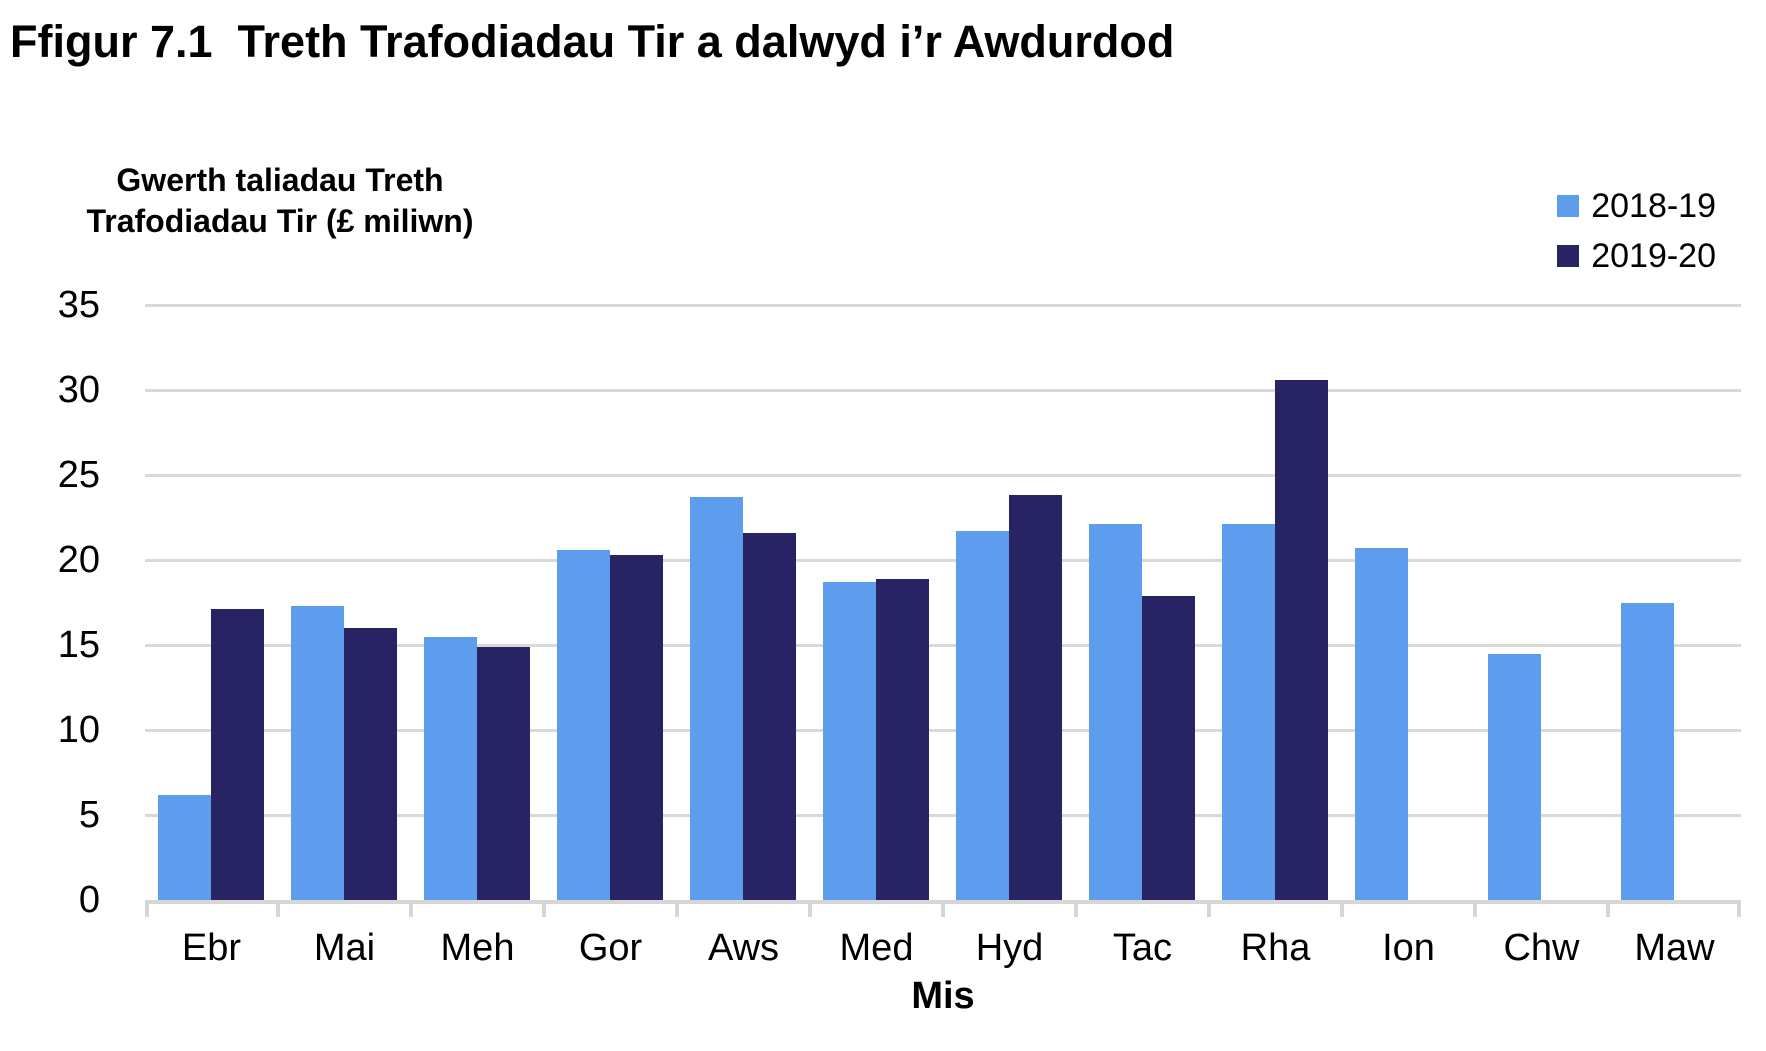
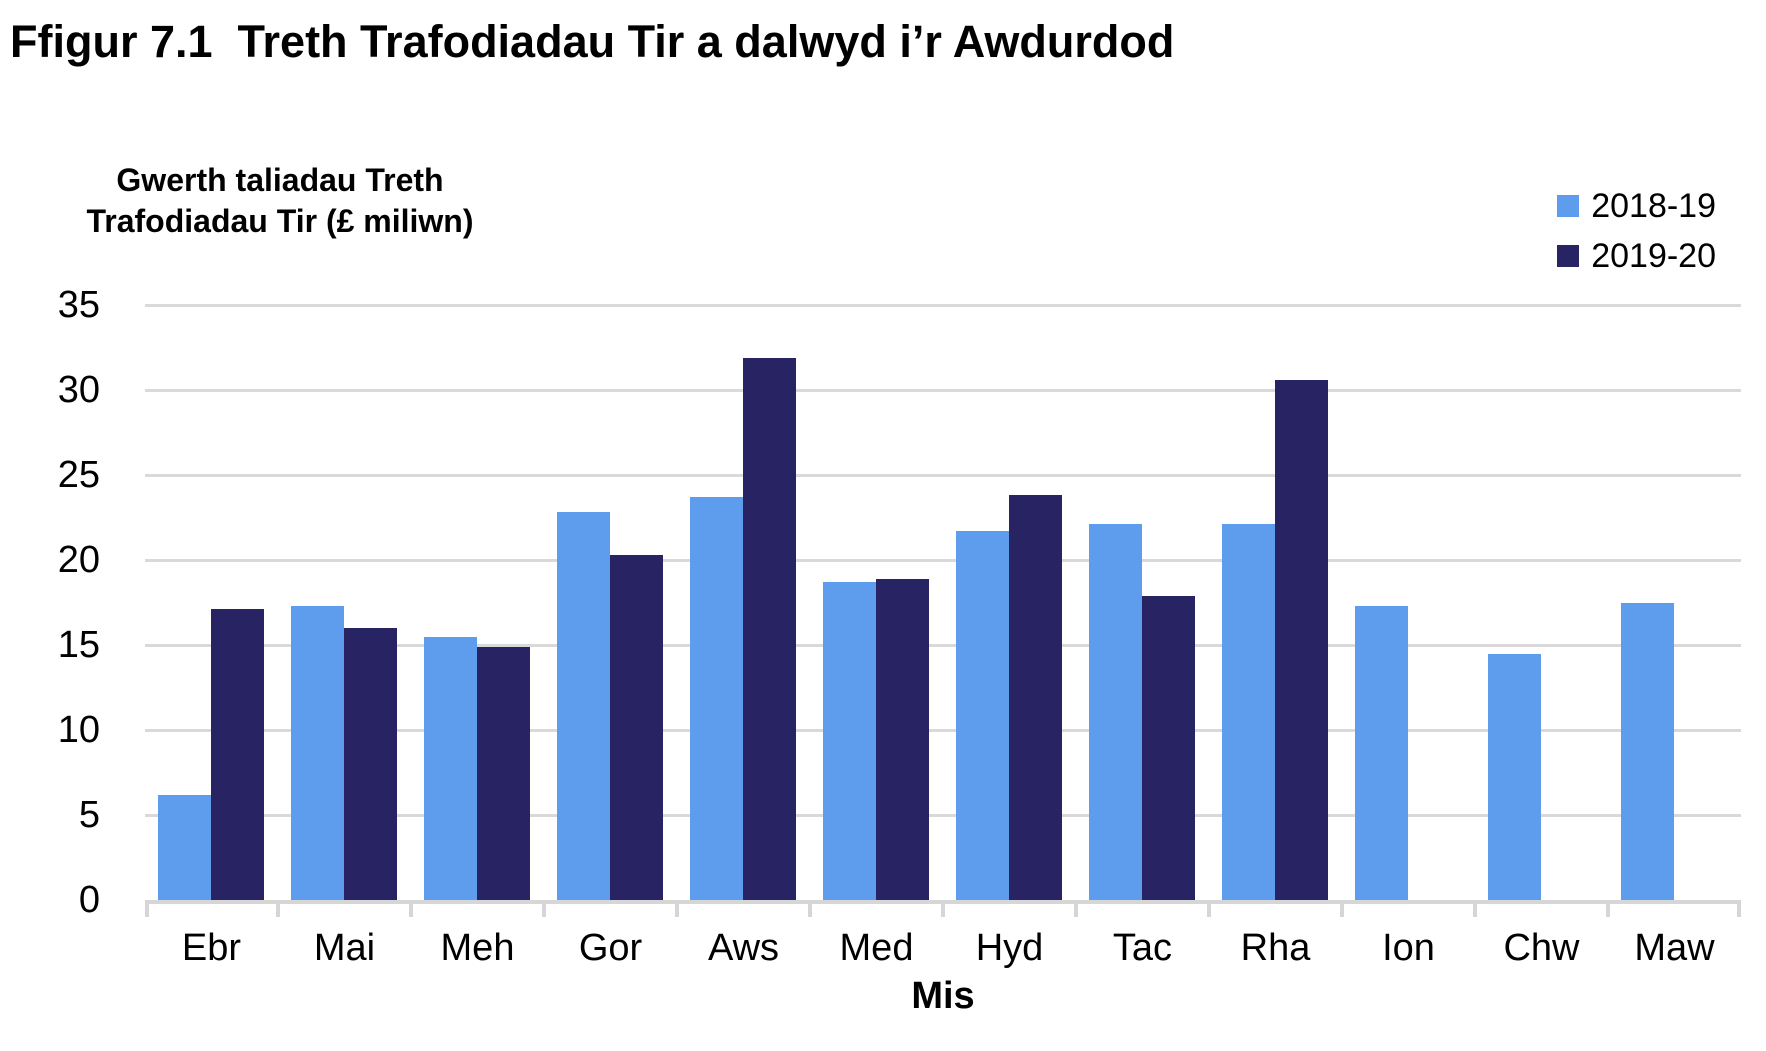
2018-19/Gor: 20.6 -> 22.8
2019-20/Aws: 21.6 -> 31.9
2018-19/Ion: 20.7 -> 17.3
